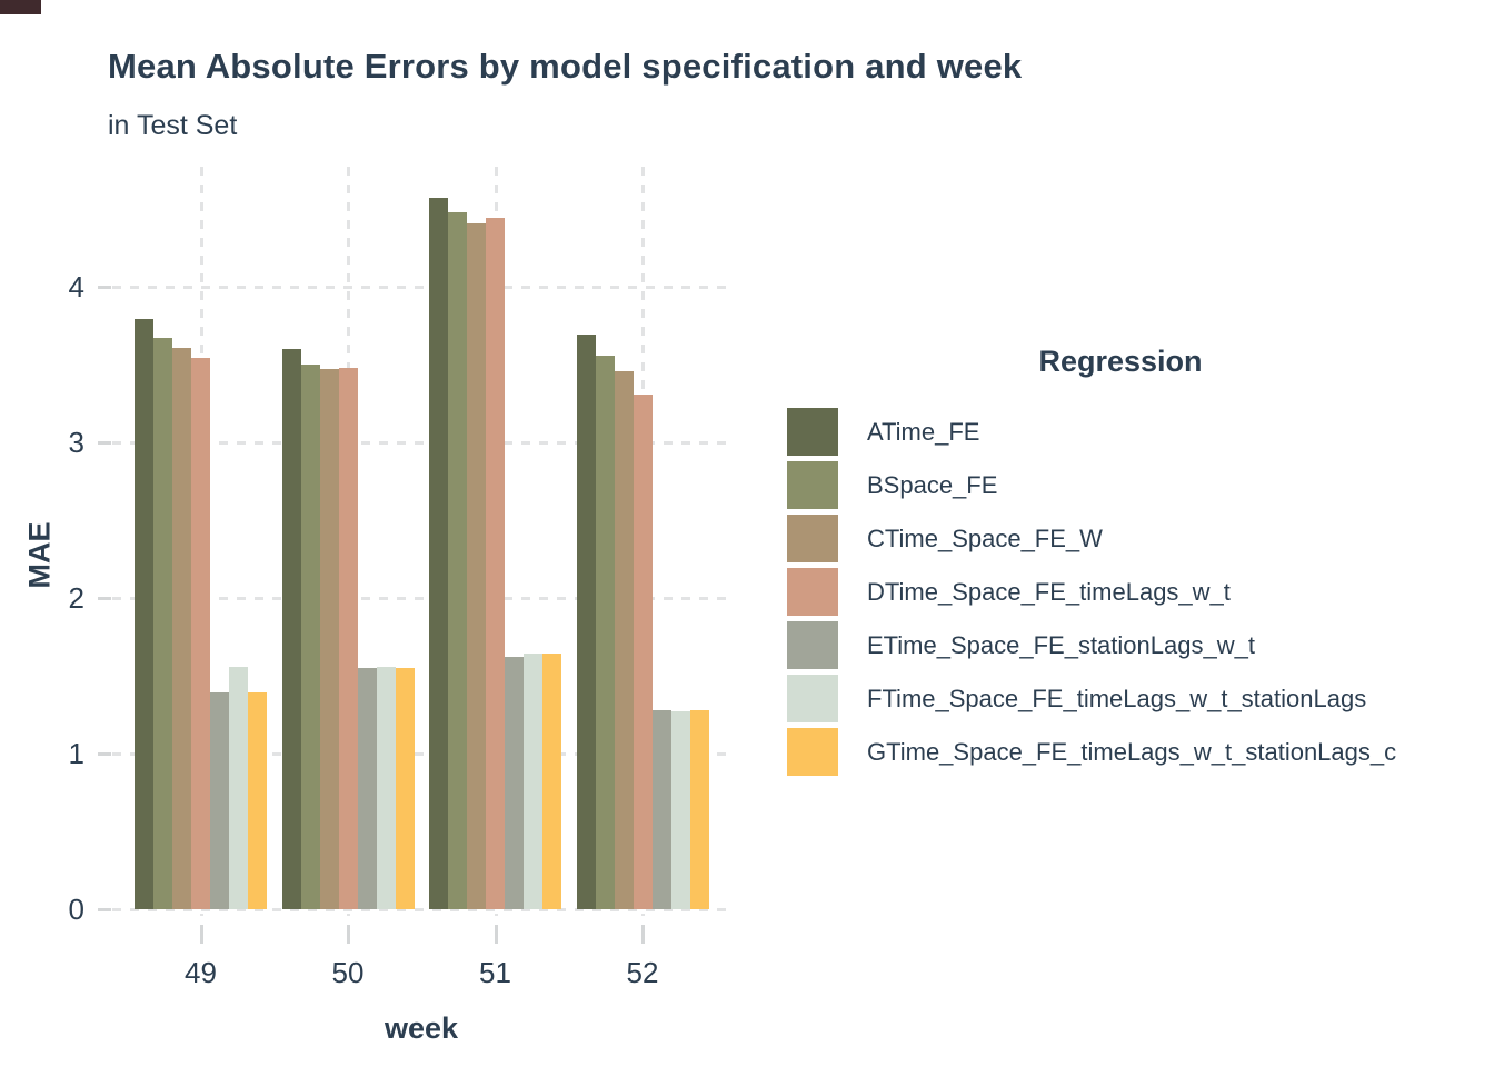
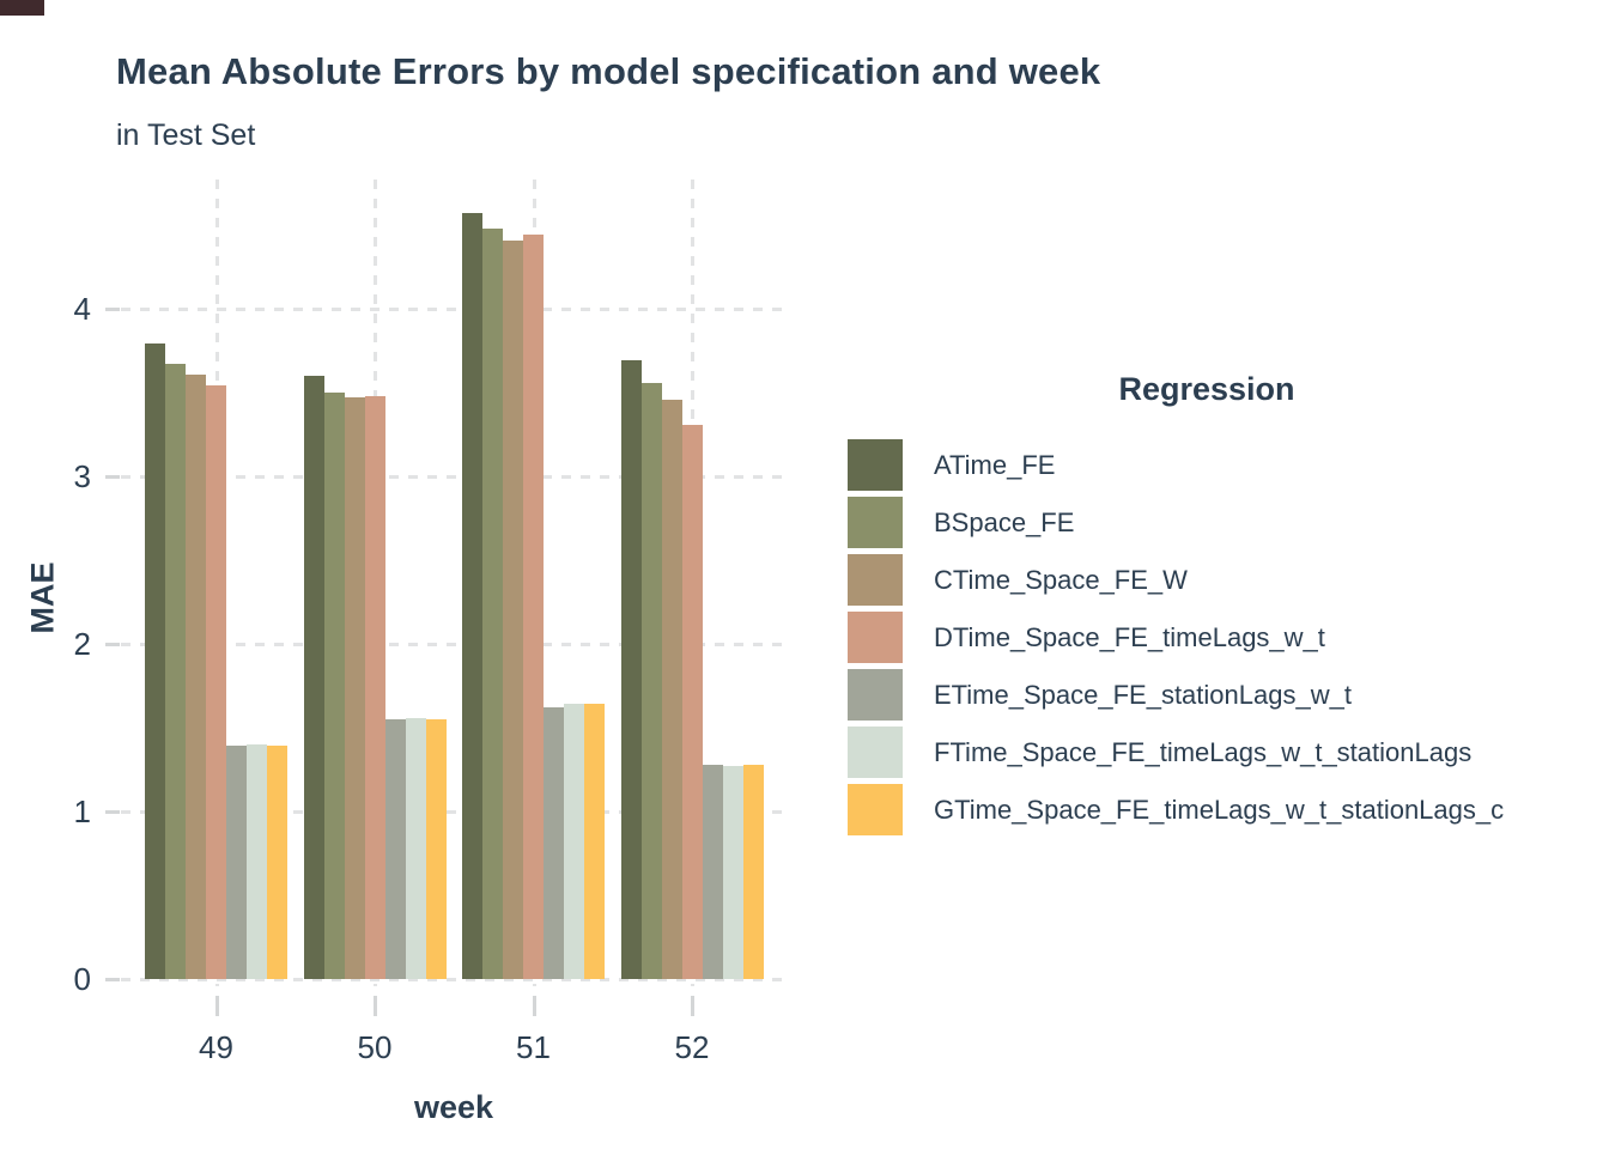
FTime_Space_FE_timeLags_w_t_stationLags/49: 1.56 -> 1.40
